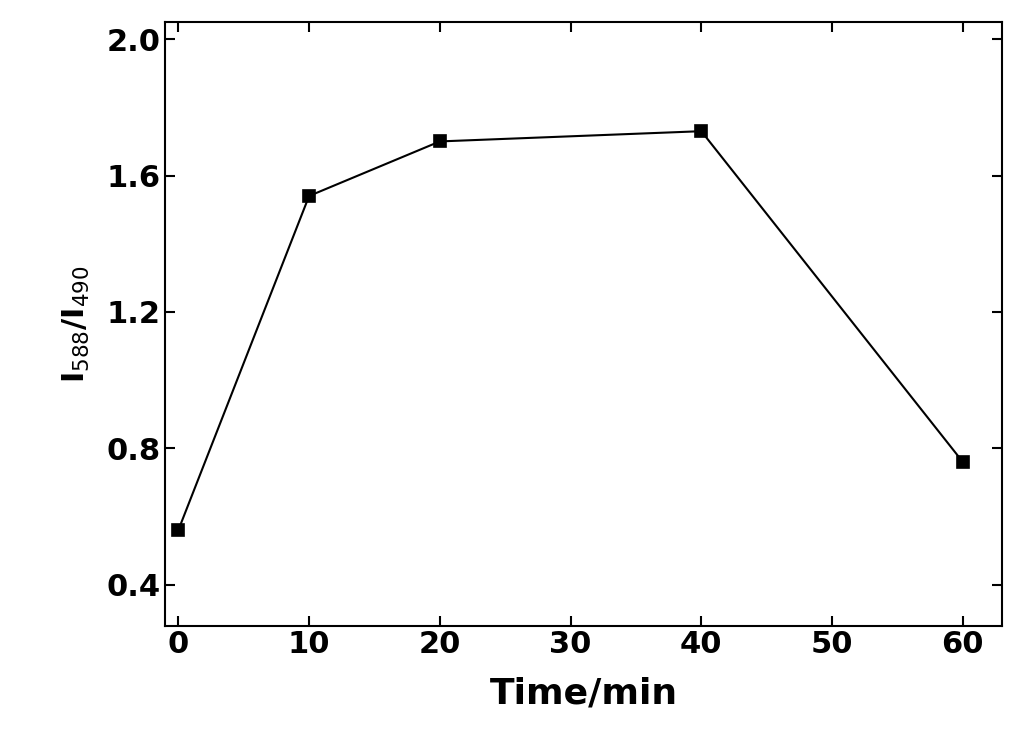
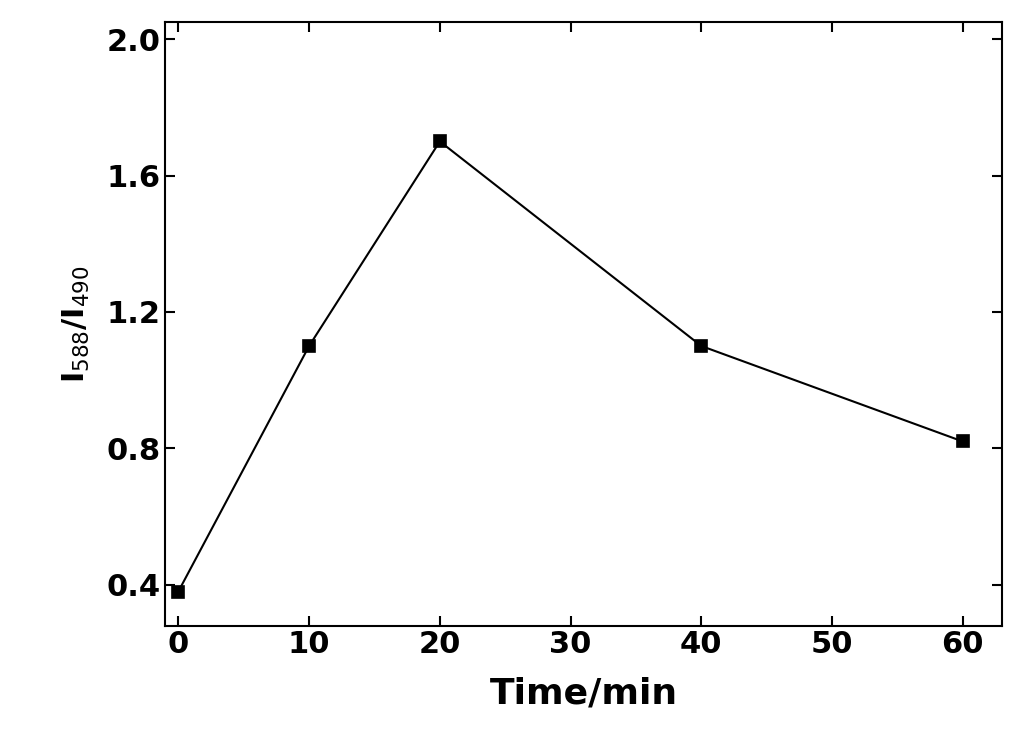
0: 0.56 -> 0.38
10: 1.54 -> 1.10
40: 1.73 -> 1.10
60: 0.76 -> 0.82
